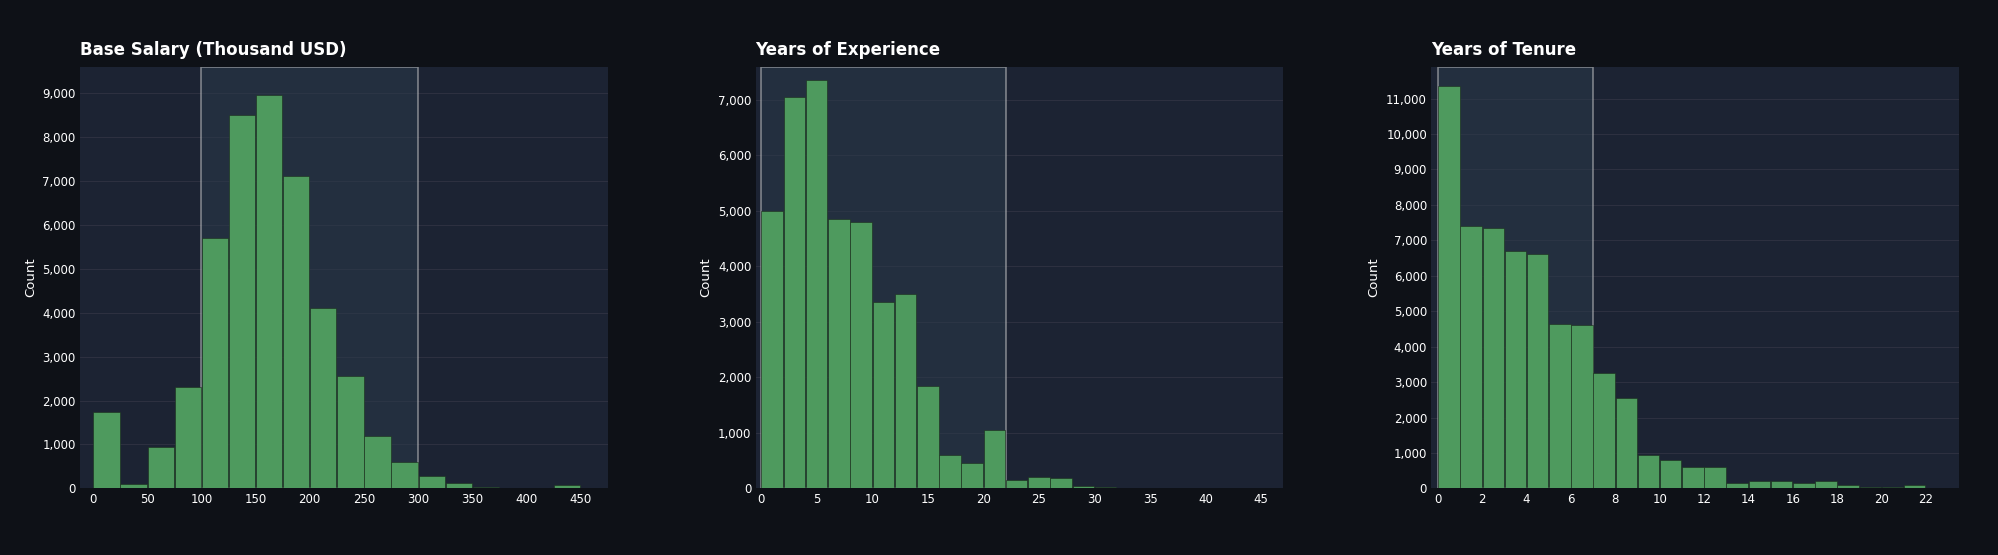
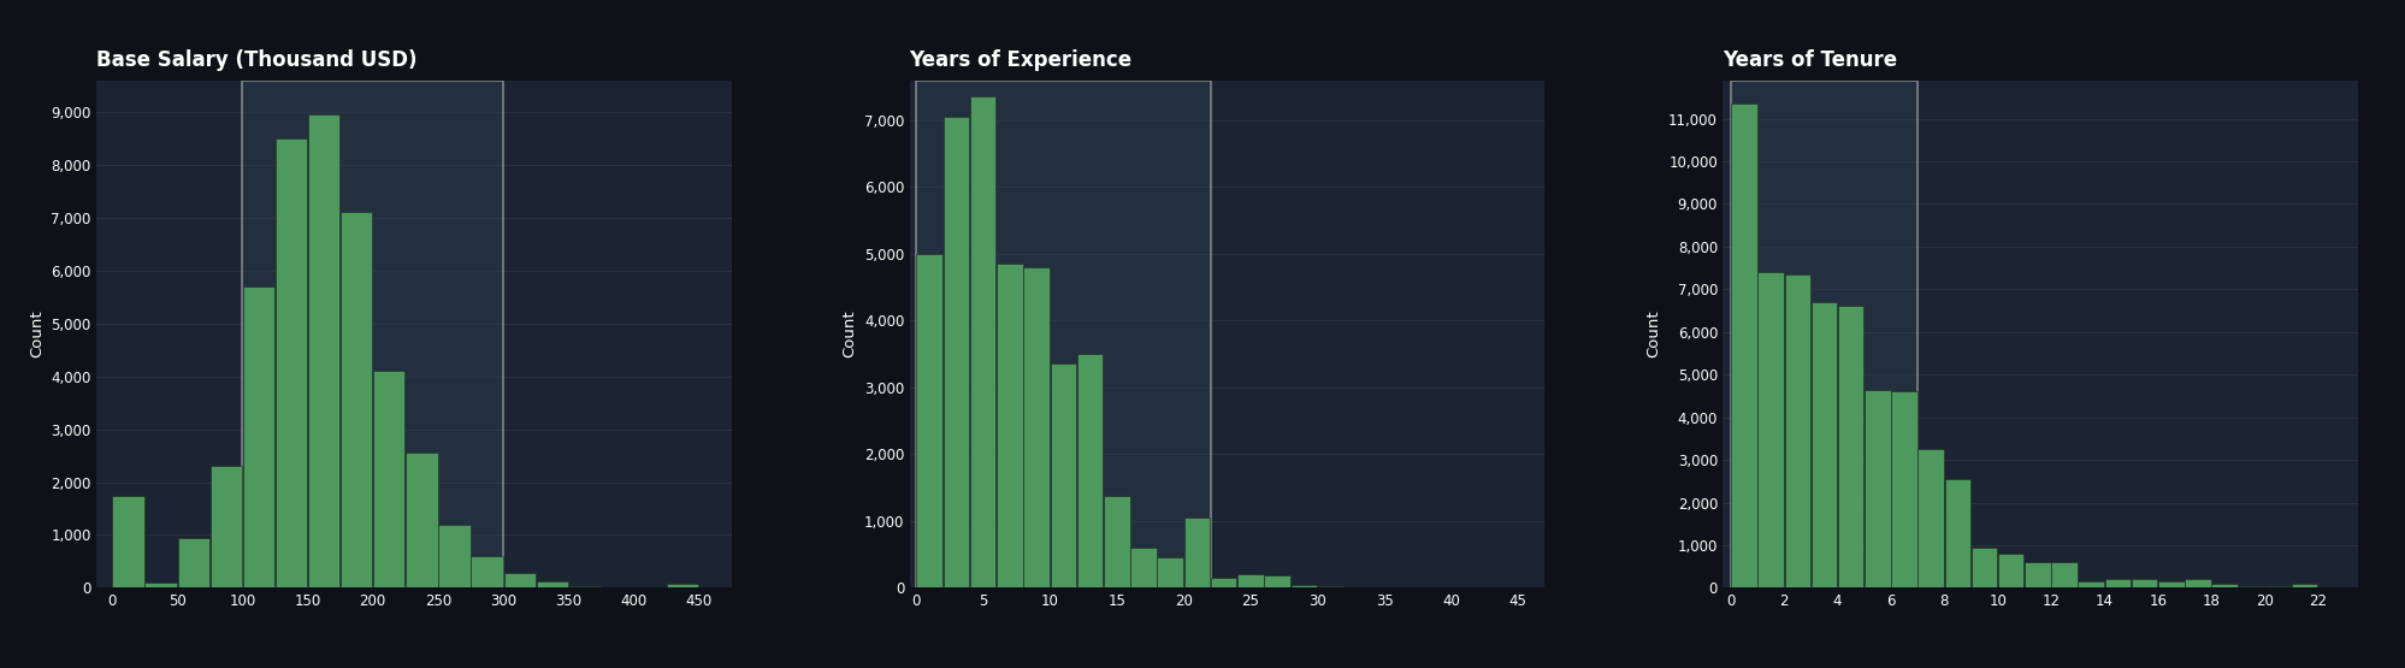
Years of Experience/15: 1,850 -> 1,380
